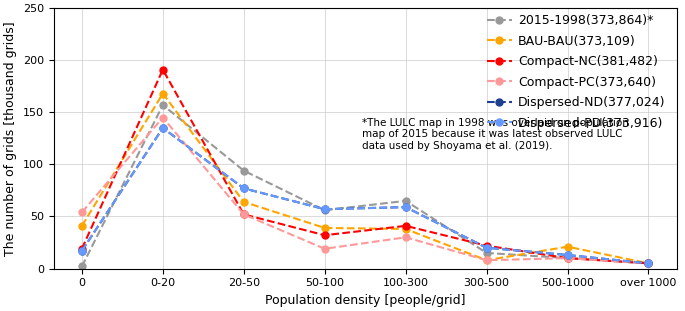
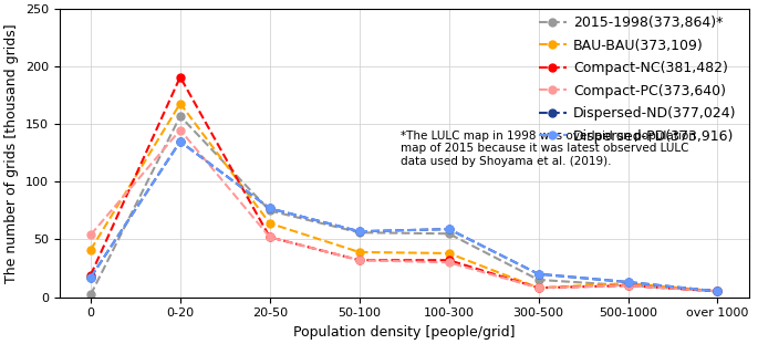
2015-1998(373,864)*/20-50: 94 -> 75
Compact-PC(373,640)/50-100: 19 -> 32
2015-1998(373,864)*/100-300: 65 -> 55
Compact-NC(381,482)/100-300: 41 -> 32
Compact-NC(381,482)/300-500: 22 -> 8
BAU-BAU(373,109)/500-1000: 21 -> 12
